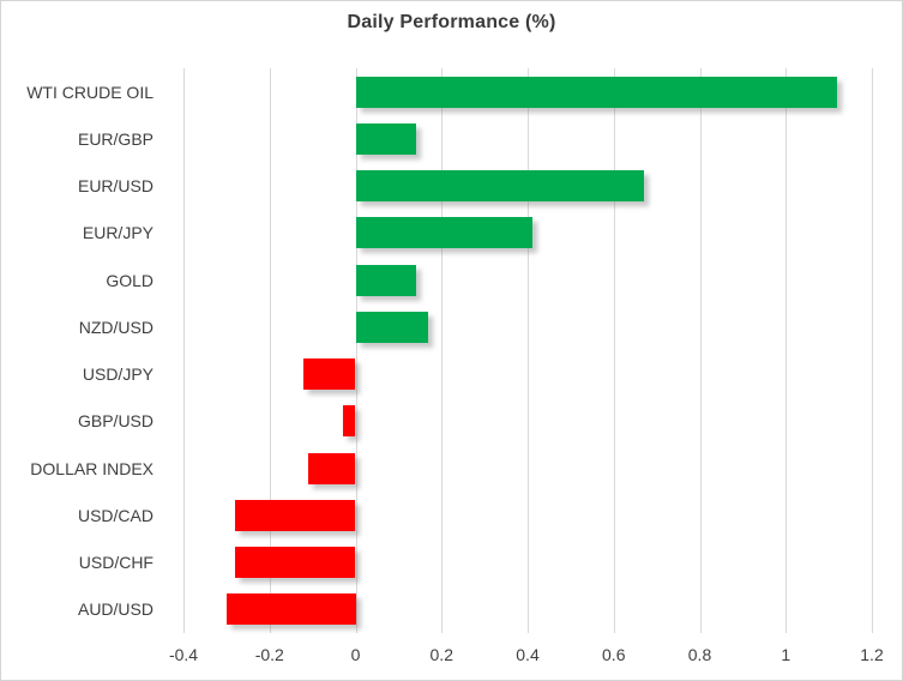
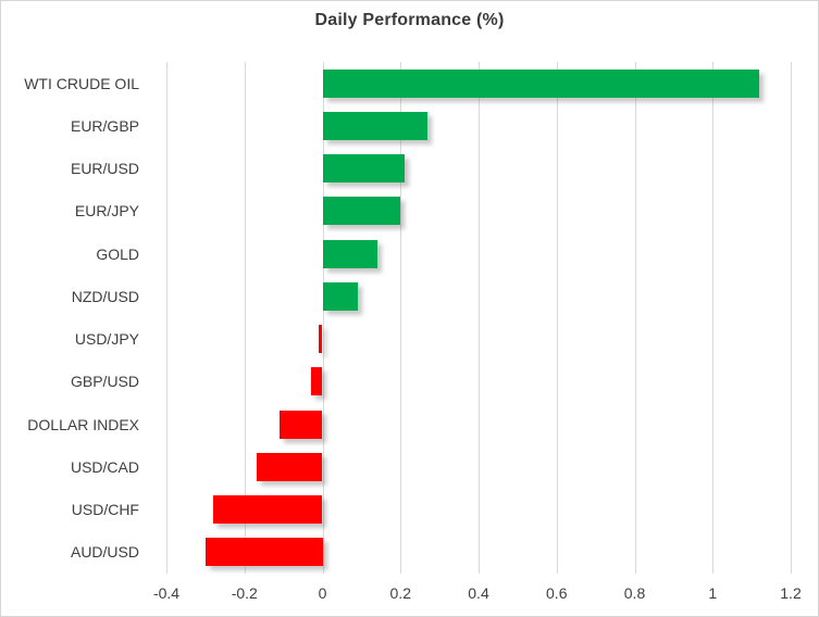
EUR/GBP: 0.14 -> 0.27
EUR/USD: 0.67 -> 0.21
EUR/JPY: 0.41 -> 0.20
NZD/USD: 0.17 -> 0.09
USD/JPY: -0.12 -> -0.01
USD/CAD: -0.28 -> -0.17
